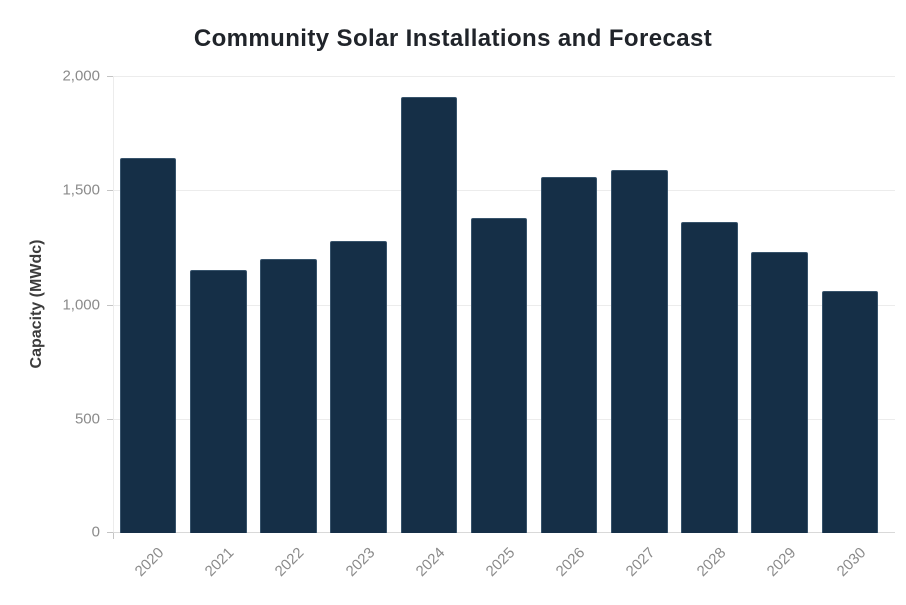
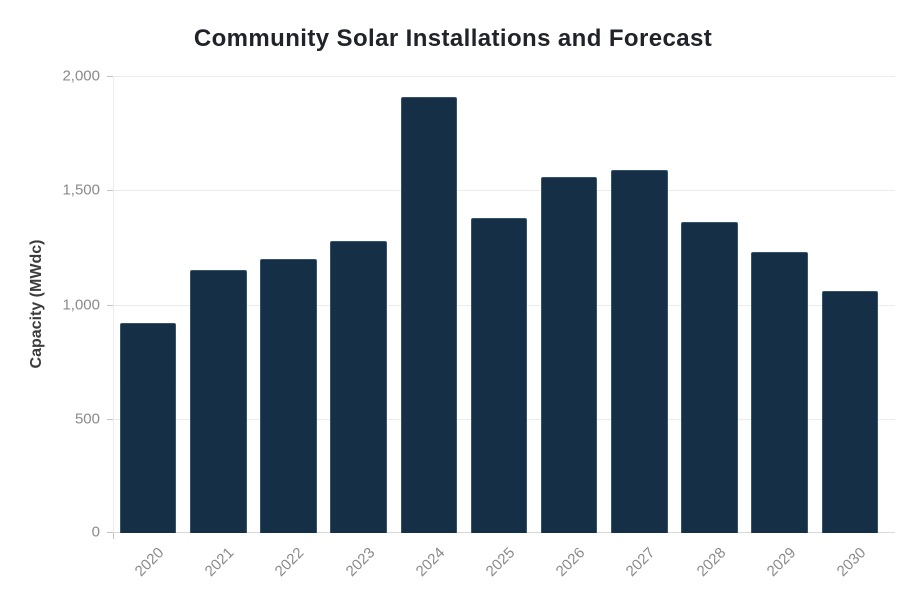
2020: 1640 -> 920
